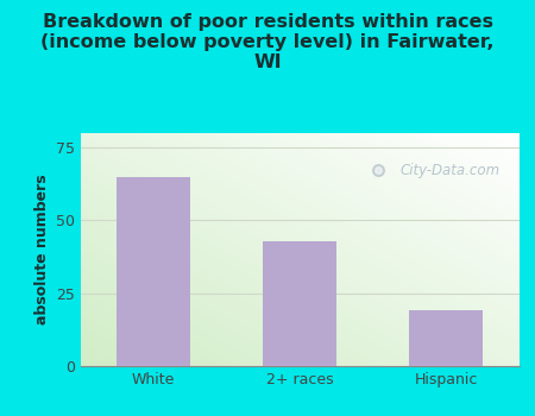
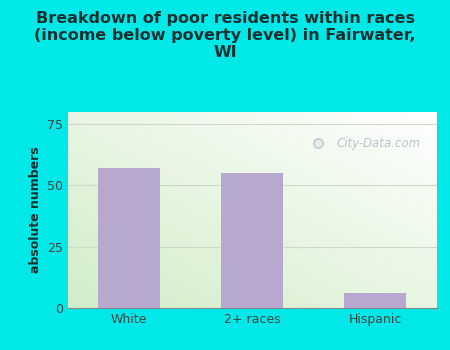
White: 65 -> 57
2+ races: 43 -> 55
Hispanic: 19 -> 6
